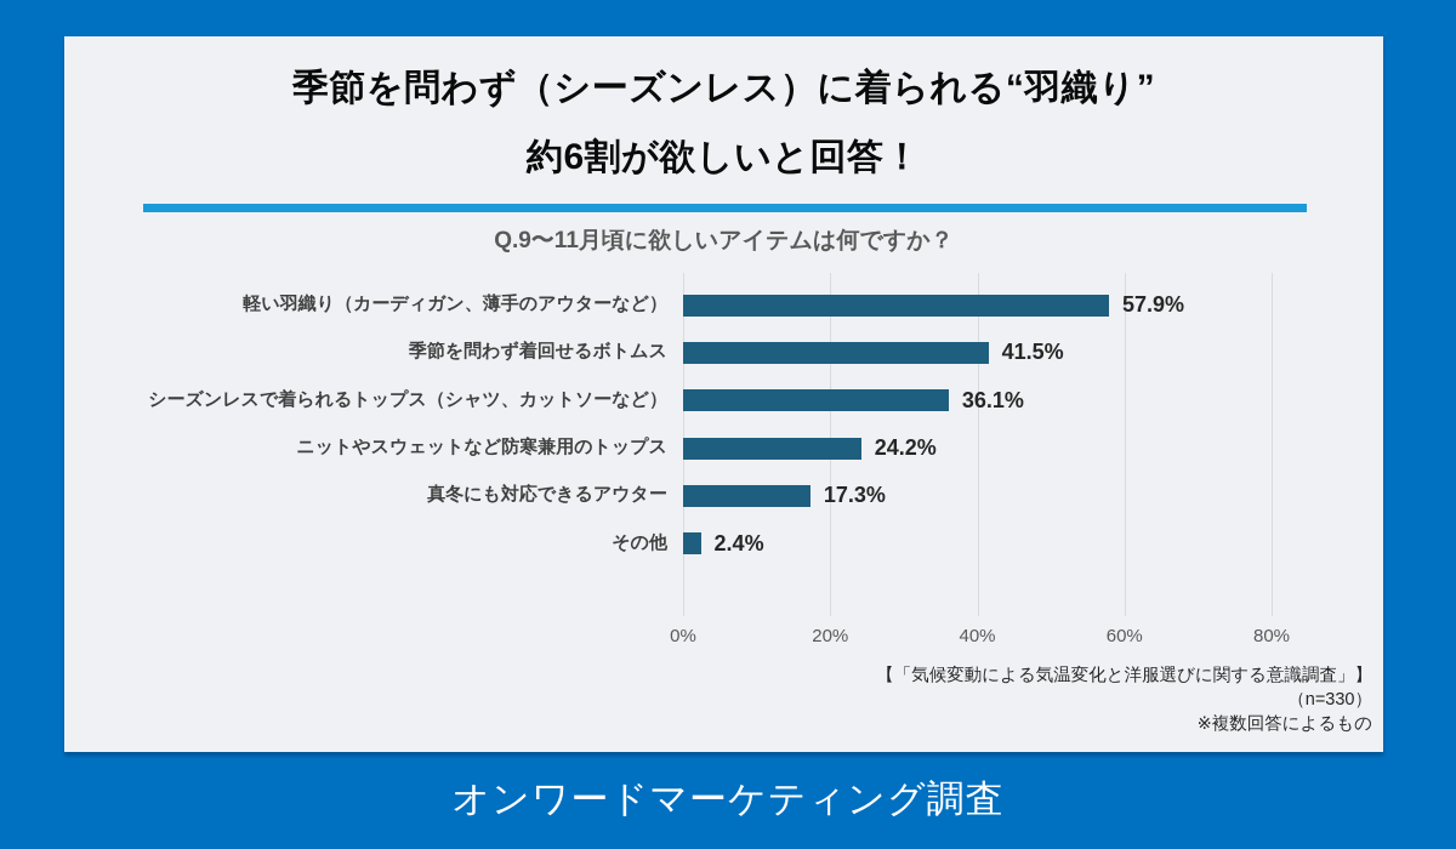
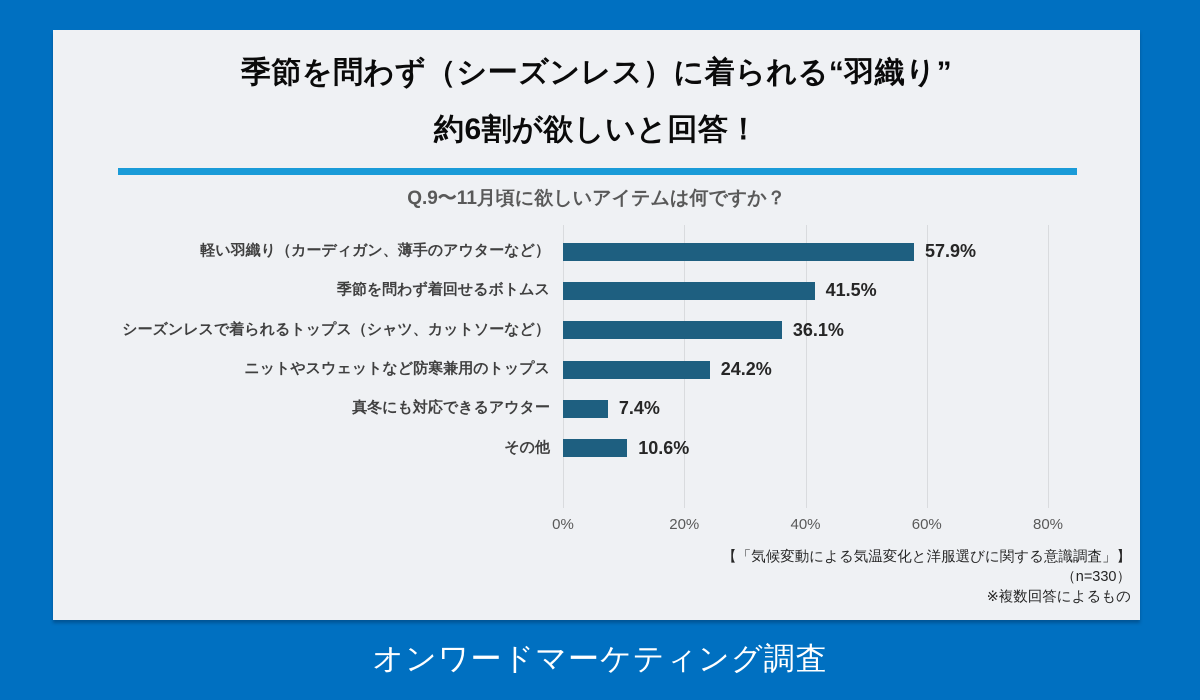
真冬にも対応できるアウター: 17.3% -> 7.4%
その他: 2.4% -> 10.6%
